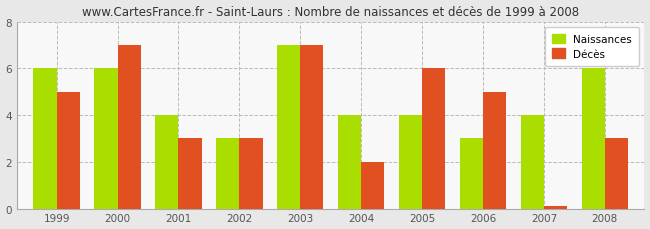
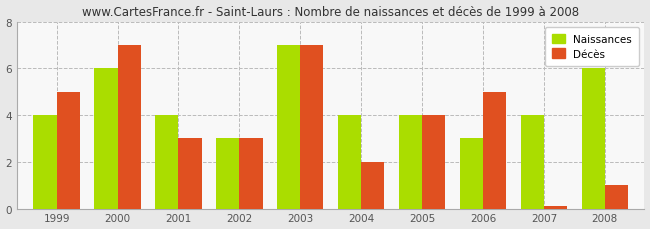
Naissances/1999: 6 -> 4
Décès/2005: 6.0 -> 4.0
Décès/2008: 3.0 -> 1.0
